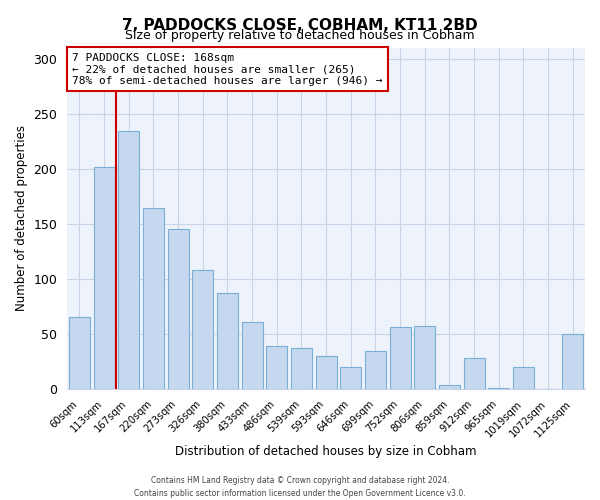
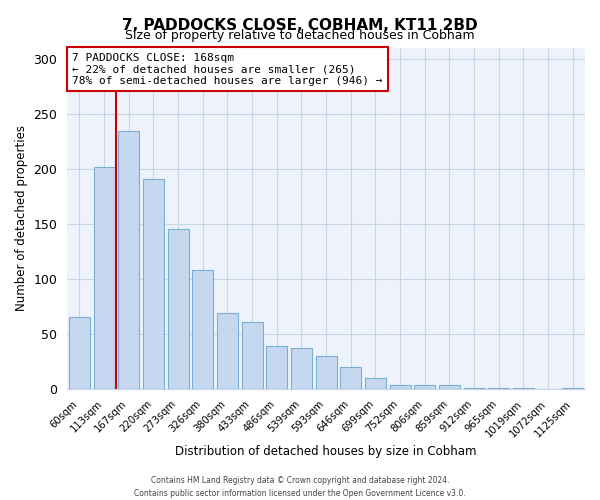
220sqm: 164 -> 191
380sqm: 87 -> 69
699sqm: 35 -> 10
752sqm: 56 -> 4
806sqm: 57 -> 4
912sqm: 28 -> 1
1019sqm: 20 -> 1
1125sqm: 50 -> 1
